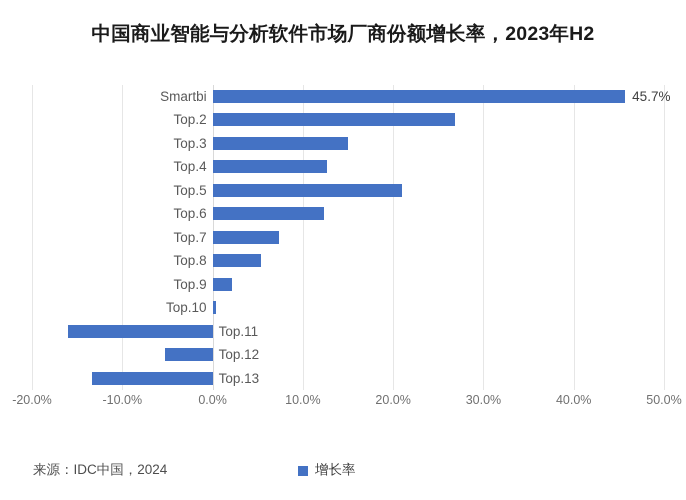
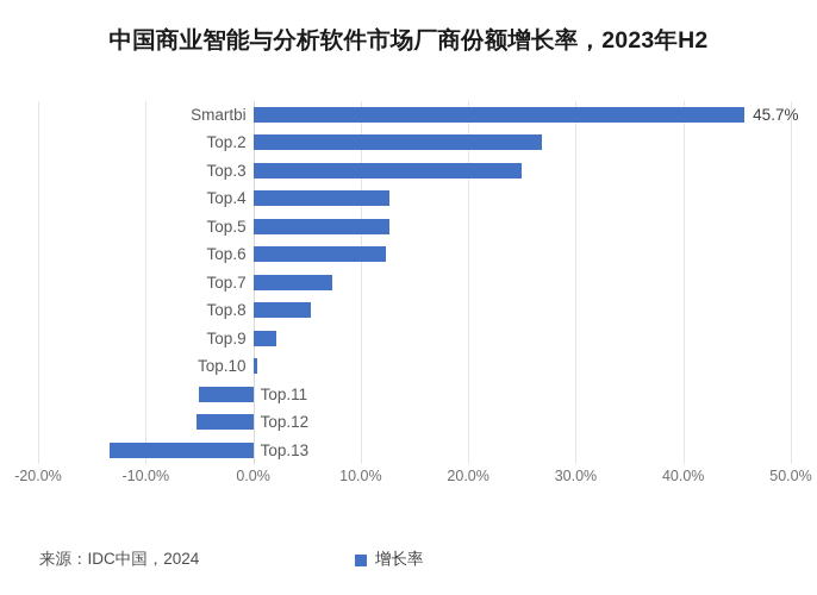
Top.3: 15% -> 25%
Top.5: 21% -> 13%
Top.11: -16% -> -5%
